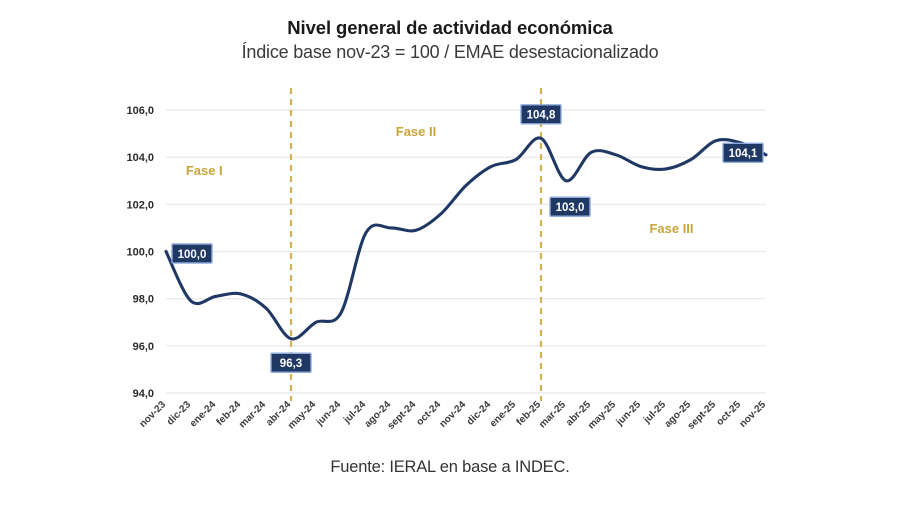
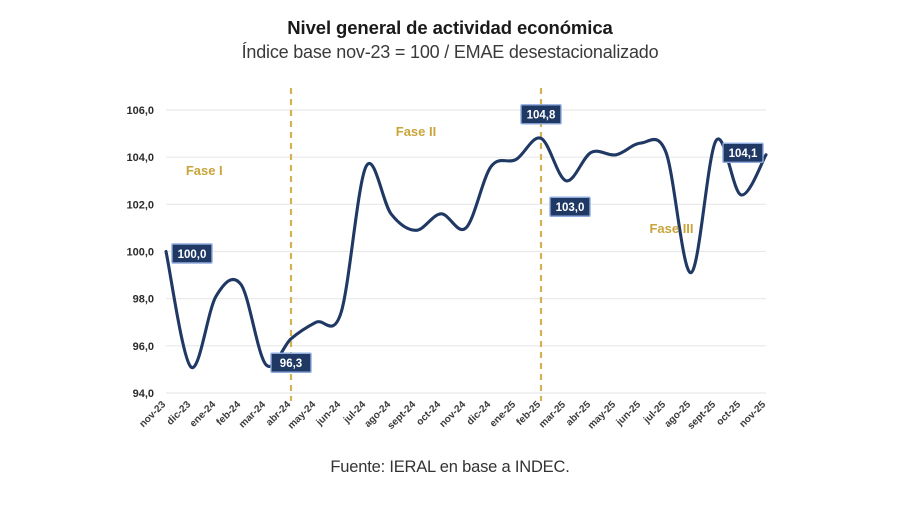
dic-23: 97,9 -> 95,1
feb-24: 98,2 -> 98,6
mar-24: 97,6 -> 95,2
jul-24: 100,8 -> 103,6
ago-24: 101,0 -> 101,6
nov-24: 102,8 -> 101,0
jun-25: 103,6 -> 104,6
jul-25: 103,5 -> 104,2
ago-25: 103,9 -> 99,1
oct-25: 104,6 -> 102,4
